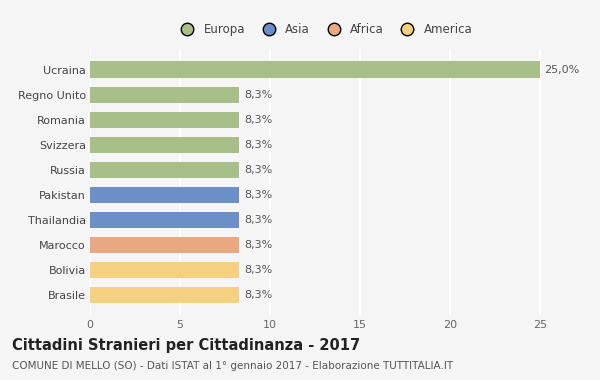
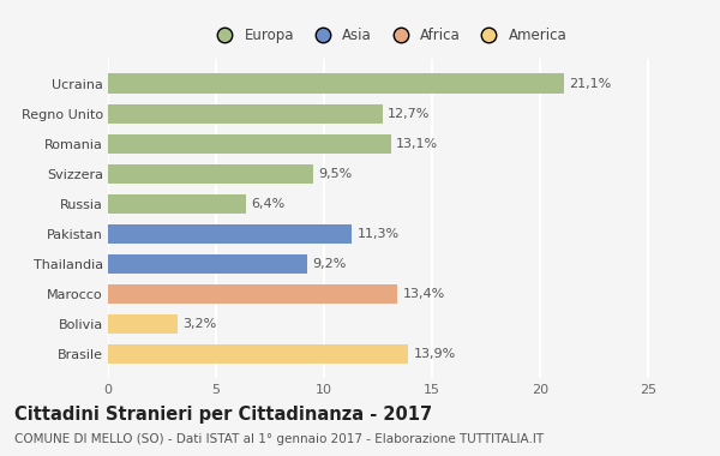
Ucraina: 25,0% -> 21,1%
Regno Unito: 8,3% -> 12,7%
Romania: 8,3% -> 13,1%
Svizzera: 8,3% -> 9,5%
Russia: 8,3% -> 6,4%
Pakistan: 8,3% -> 11,3%
Thailandia: 8,3% -> 9,2%
Marocco: 8,3% -> 13,4%
Bolivia: 8,3% -> 3,2%
Brasile: 8,3% -> 13,9%
